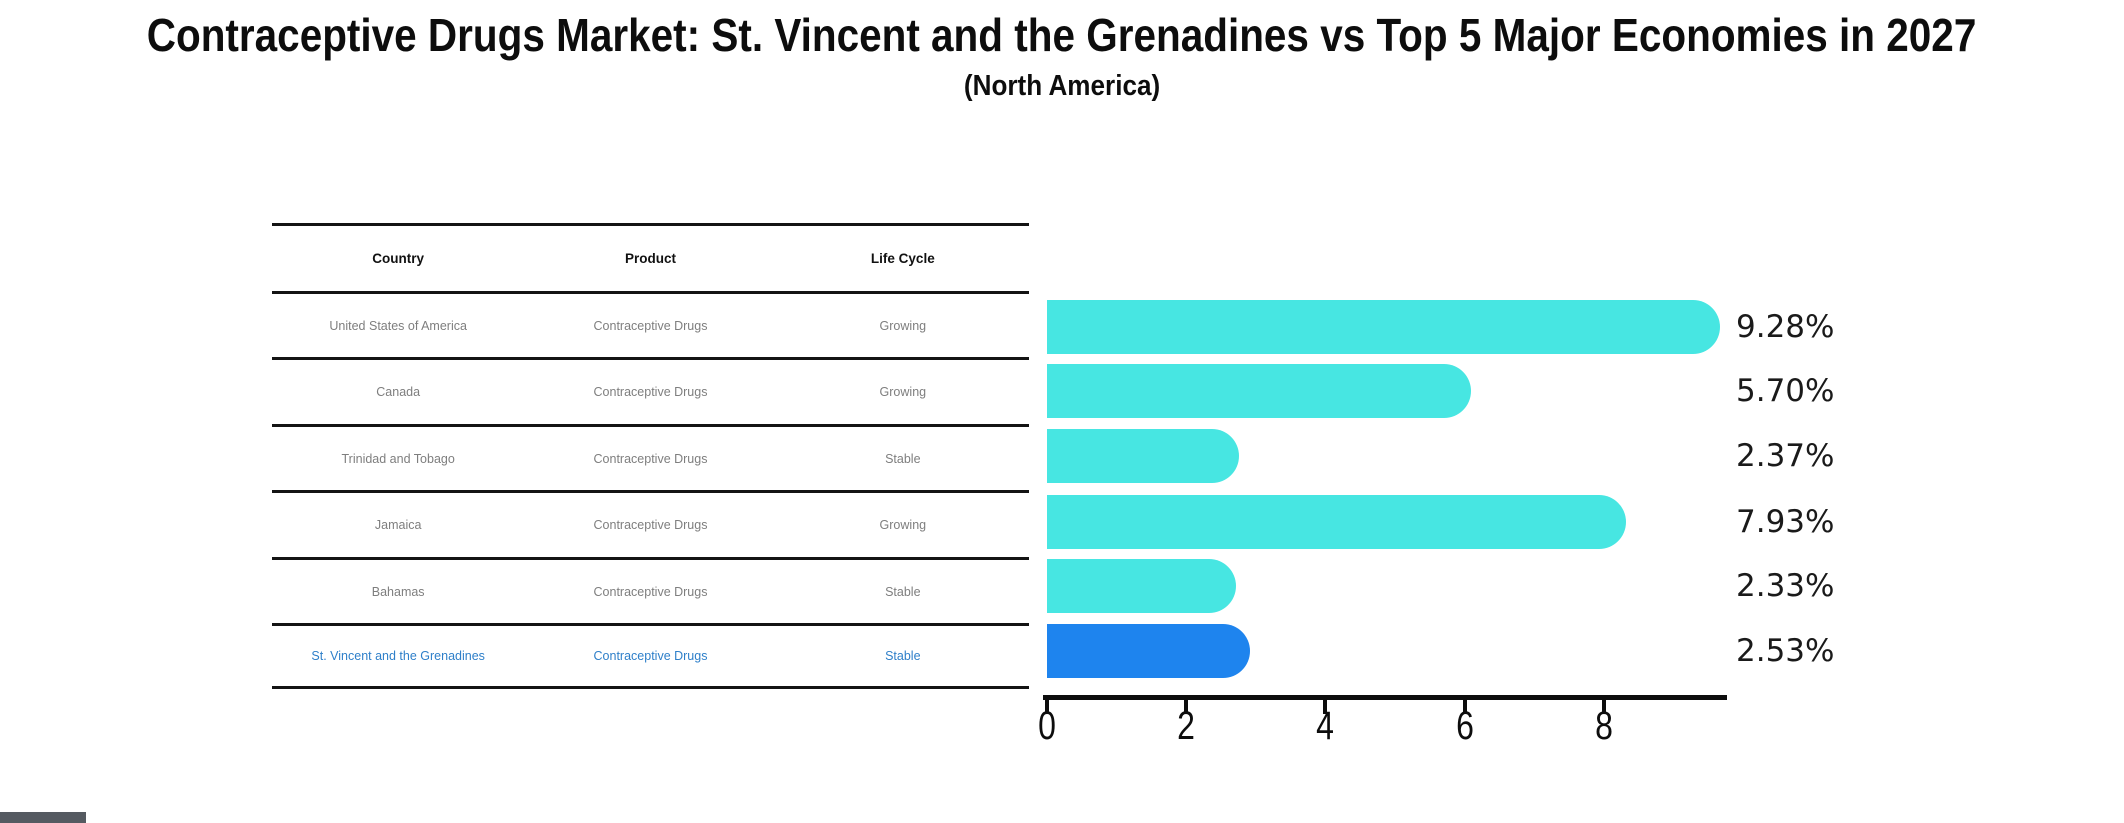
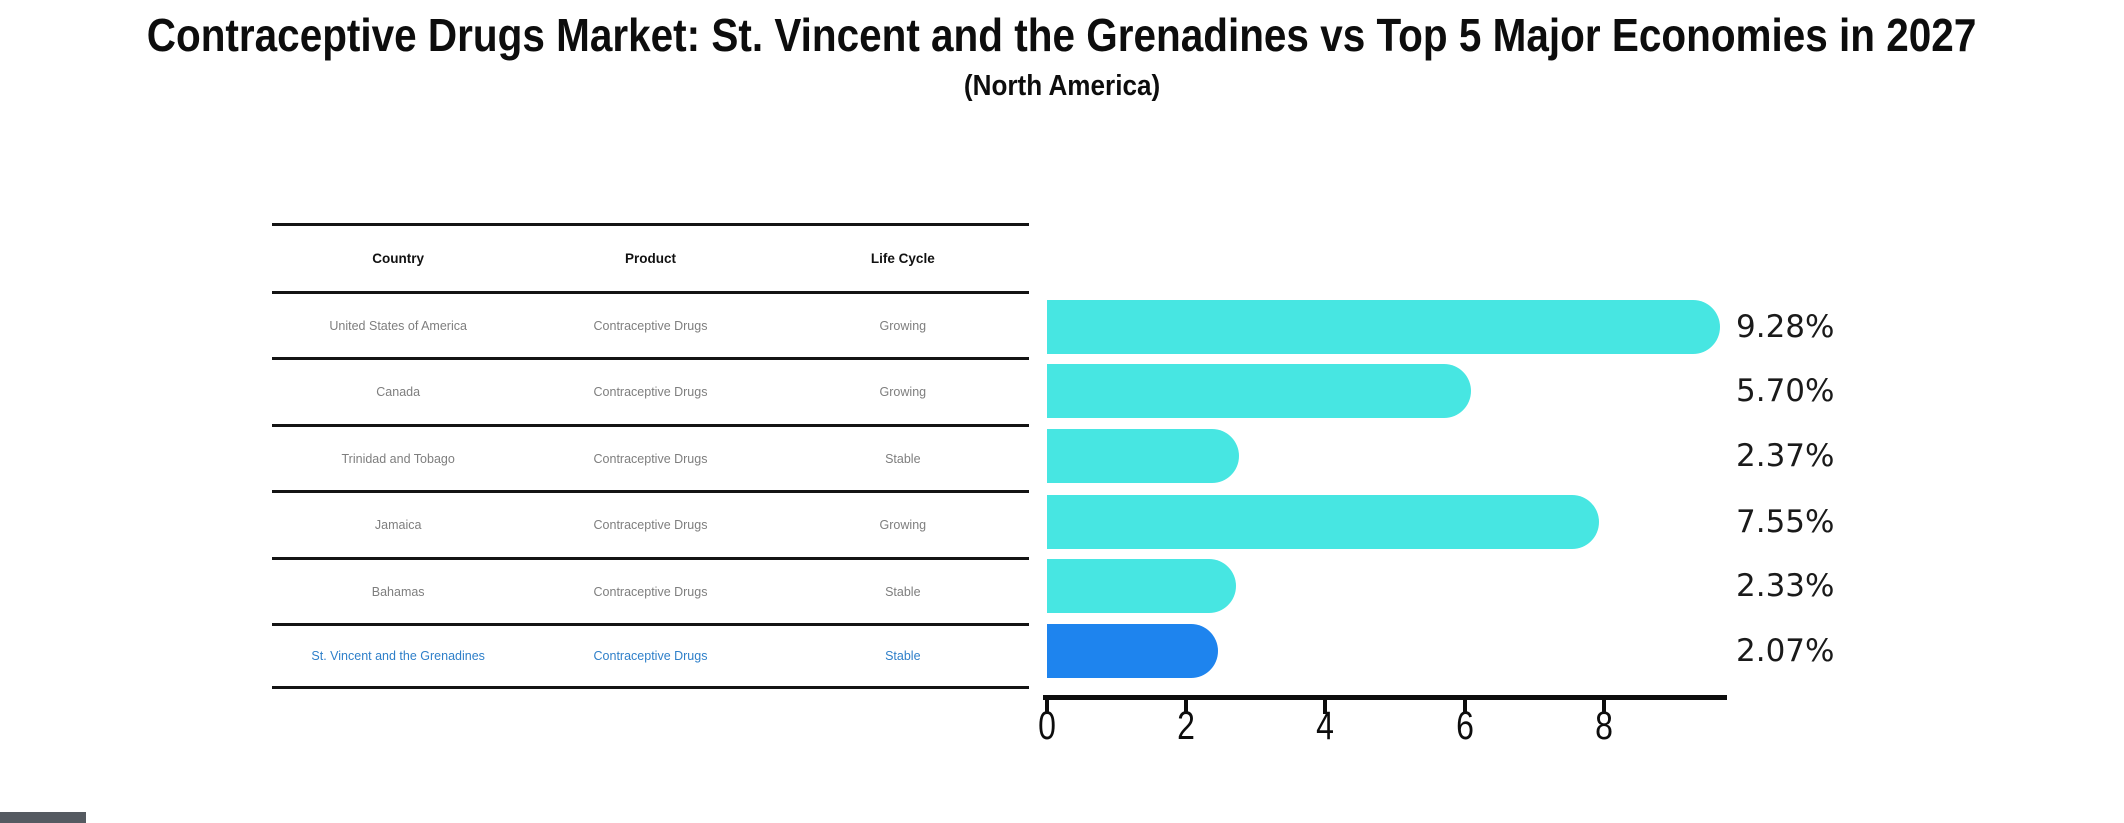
Jamaica: 7.93% -> 7.55%
St. Vincent and the Grenadines: 2.53% -> 2.07%
